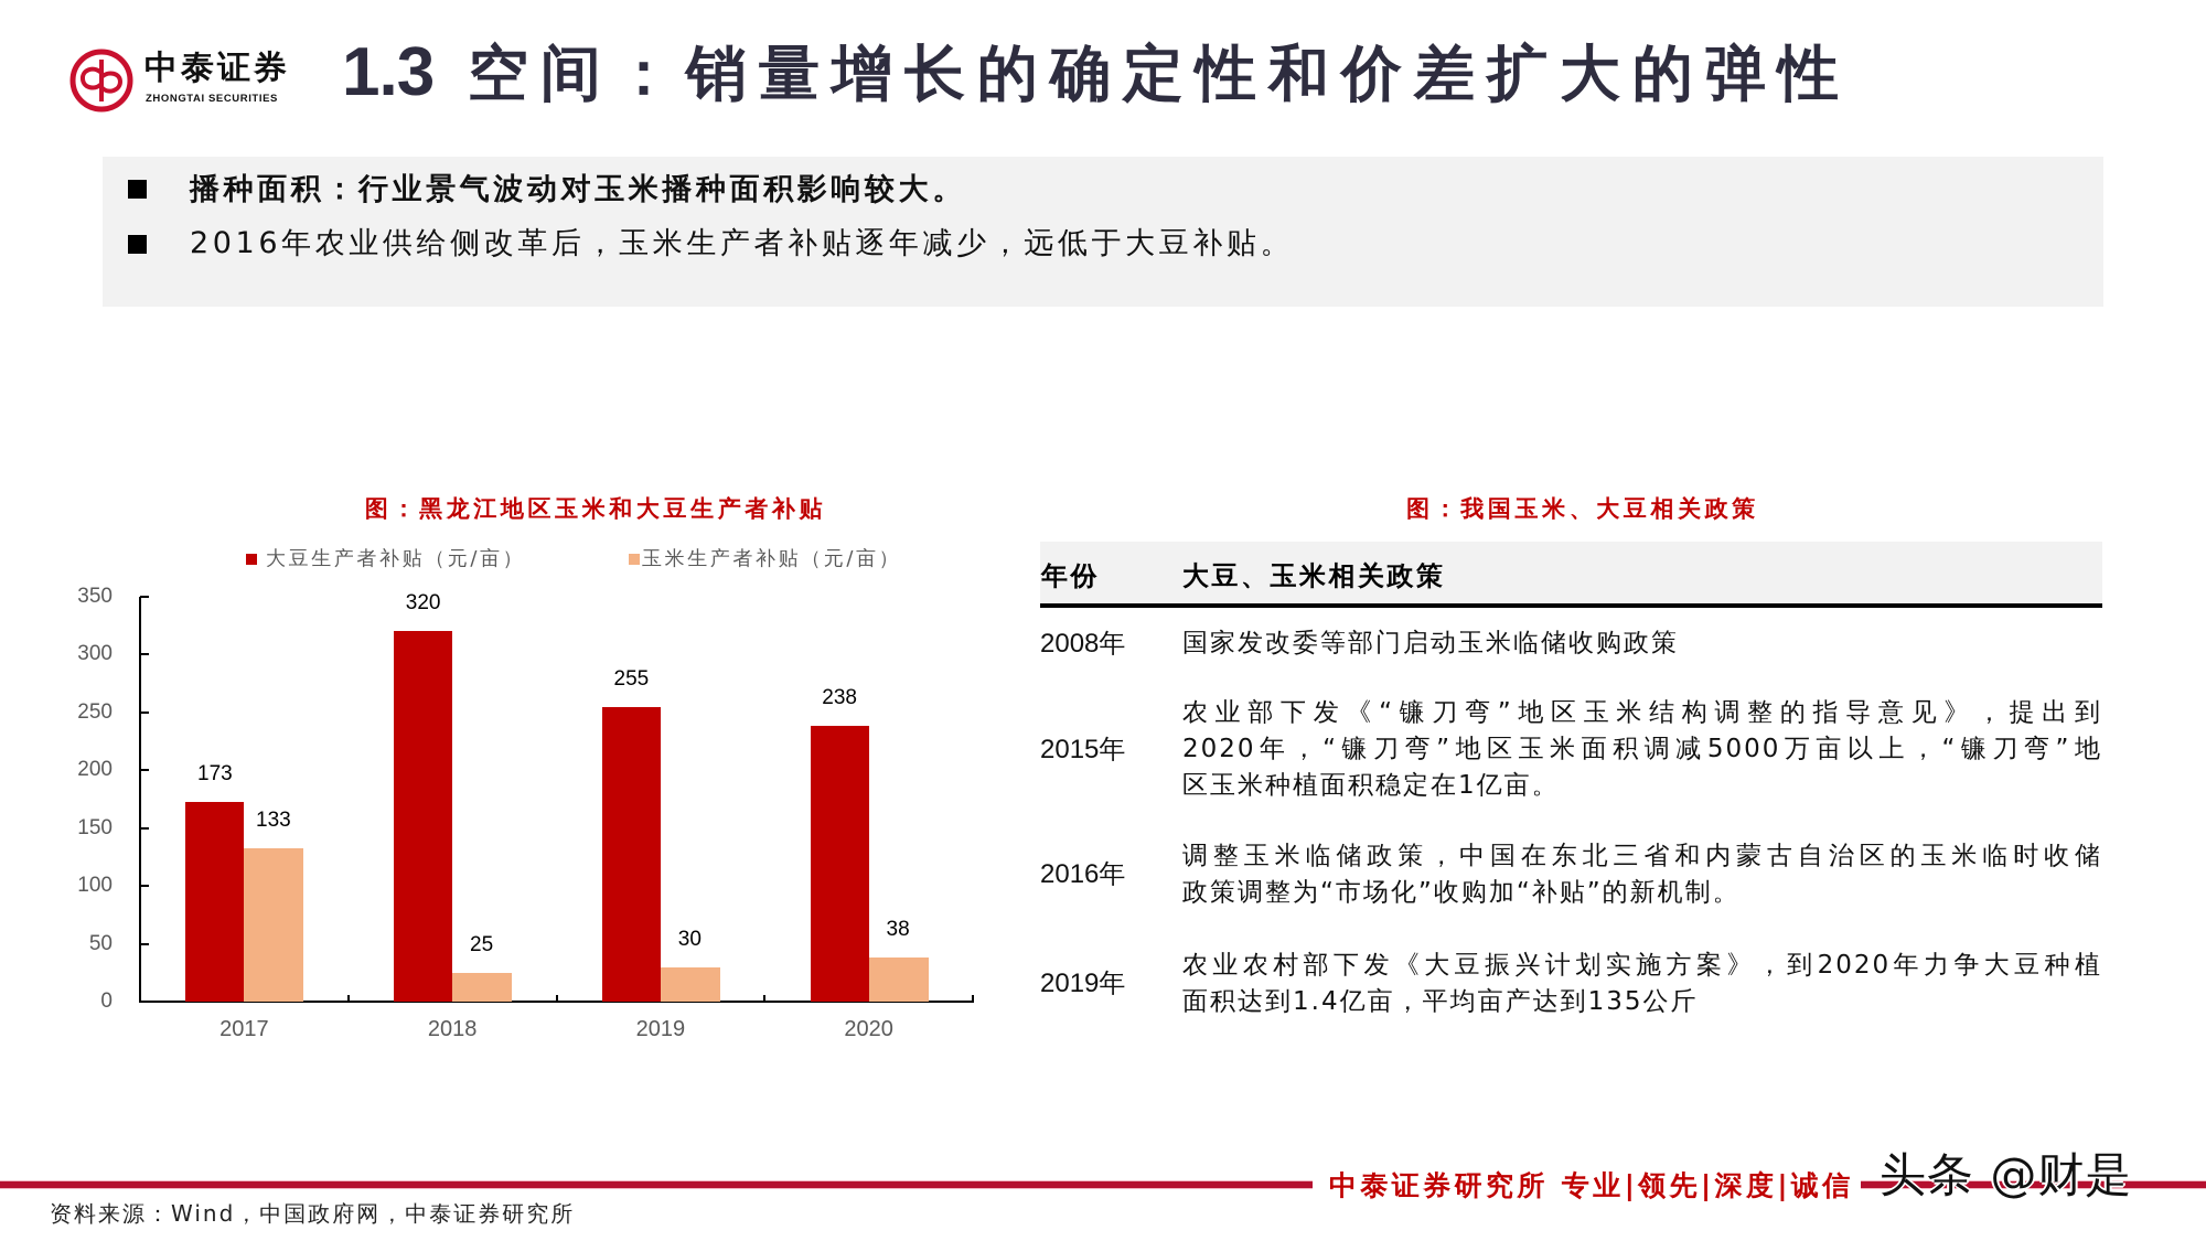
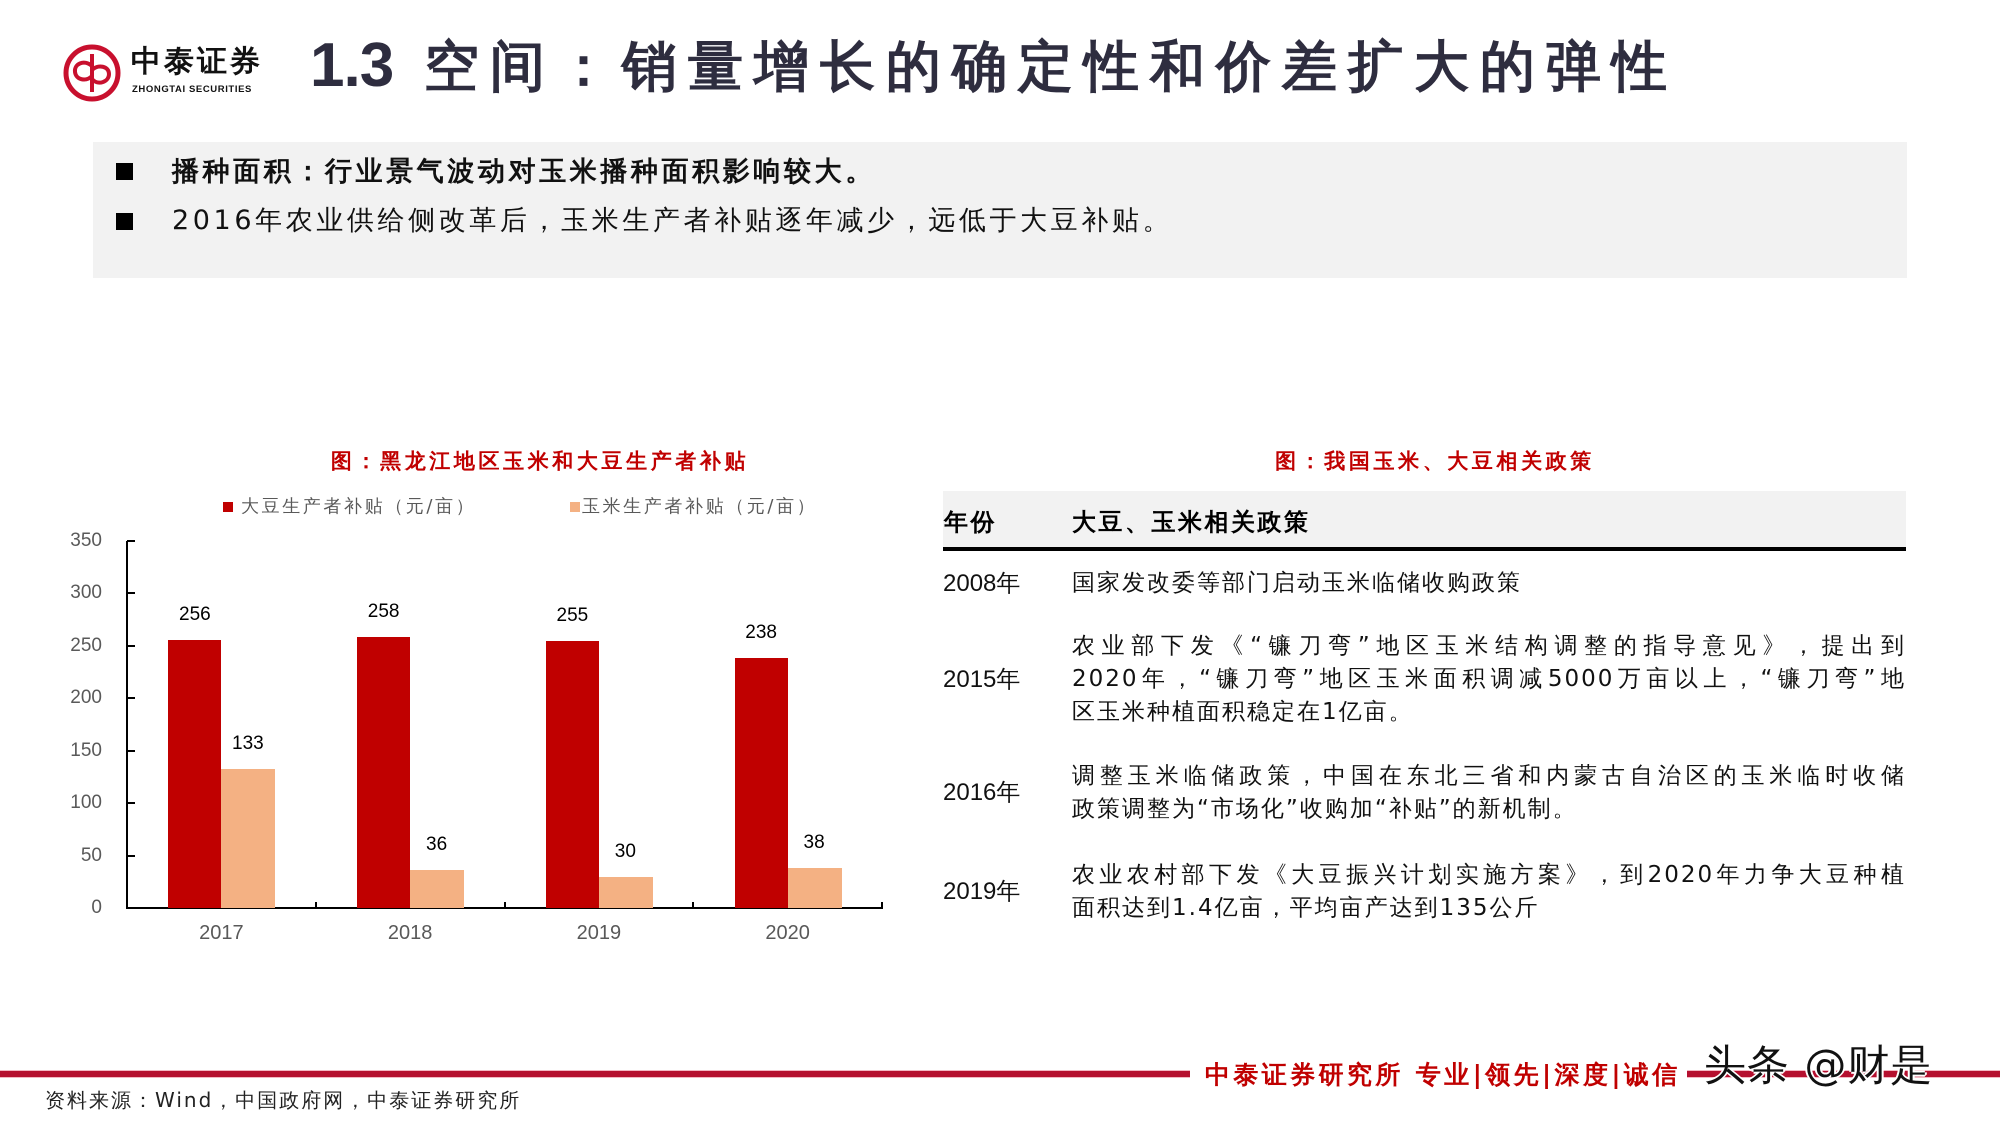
大豆生产者补贴（元/亩）/2017: 173 -> 256
大豆生产者补贴（元/亩）/2018: 320 -> 258
玉米生产者补贴（元/亩）/2018: 25 -> 36
